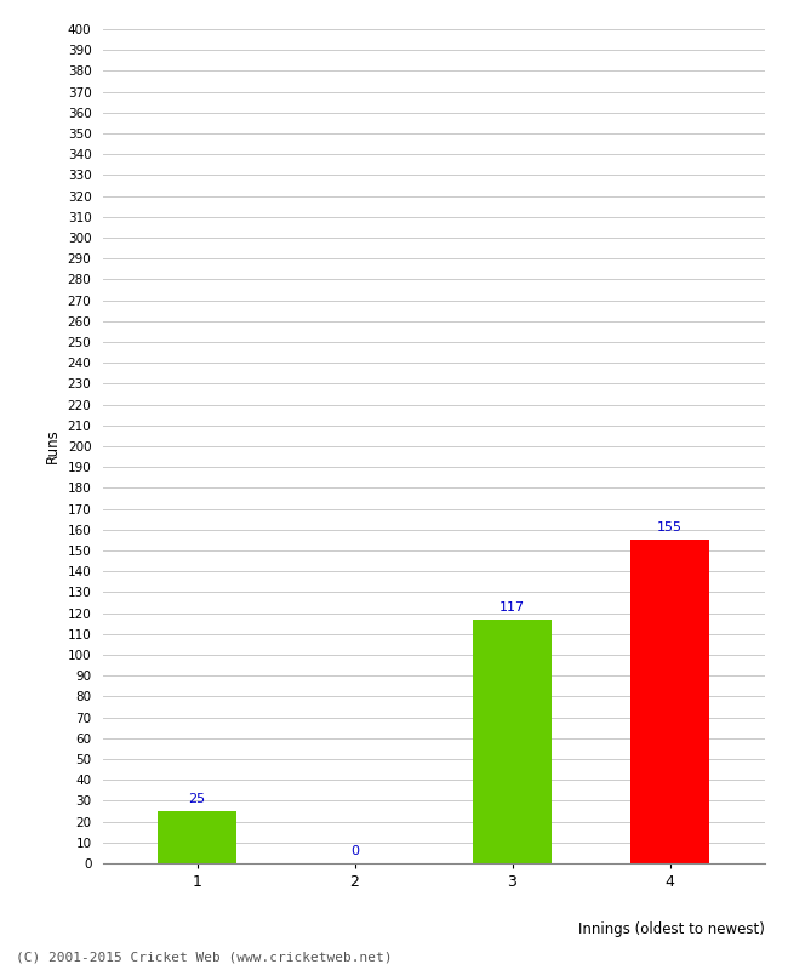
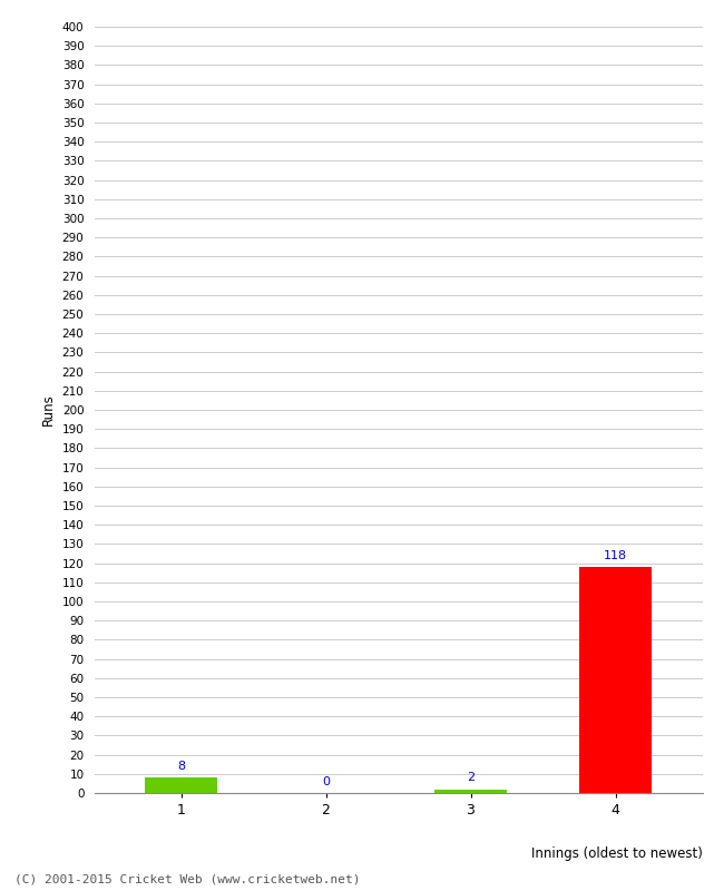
1: 25 -> 8
3: 117 -> 2
4: 155 -> 118
